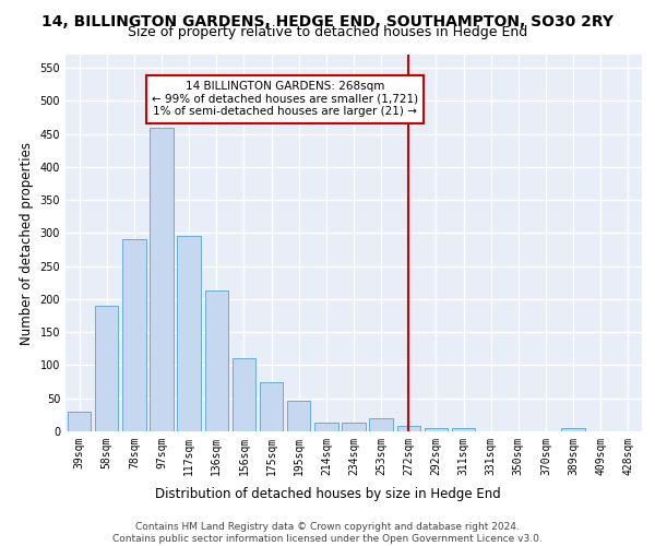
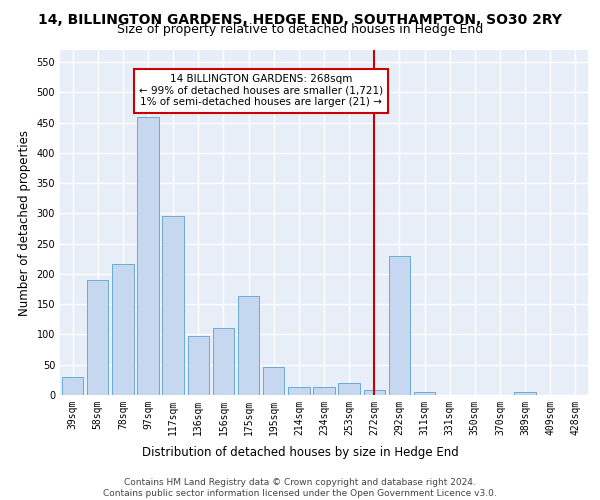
78sqm: 290 -> 216
136sqm: 213 -> 98
175sqm: 75 -> 164
292sqm: 5 -> 230
